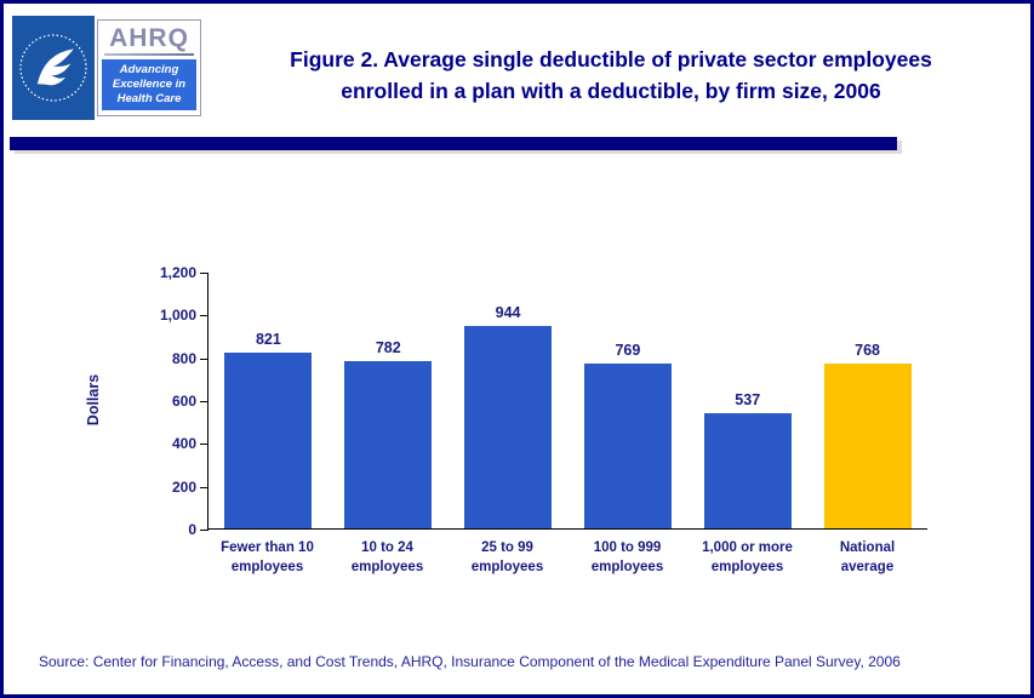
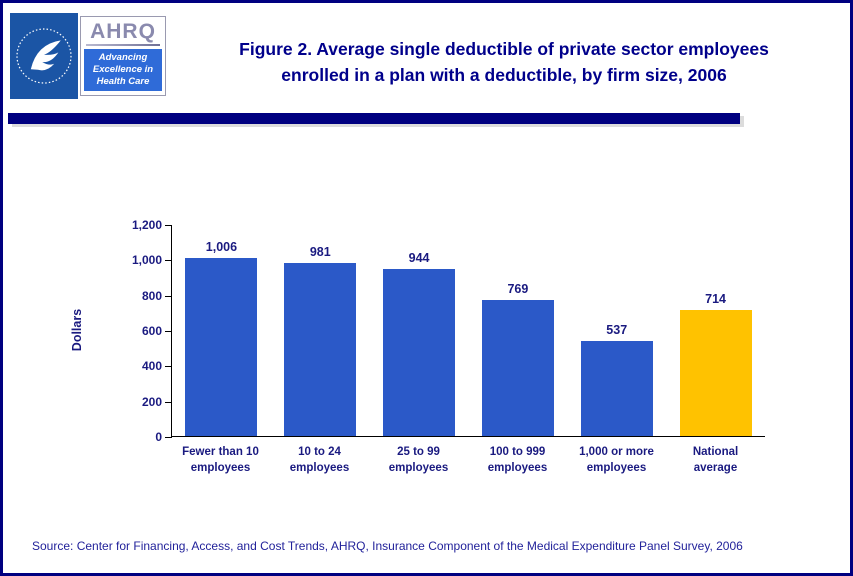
Fewer than 10 employees: 821 -> 1,006
10 to 24 employees: 782 -> 981
National average: 768 -> 714
